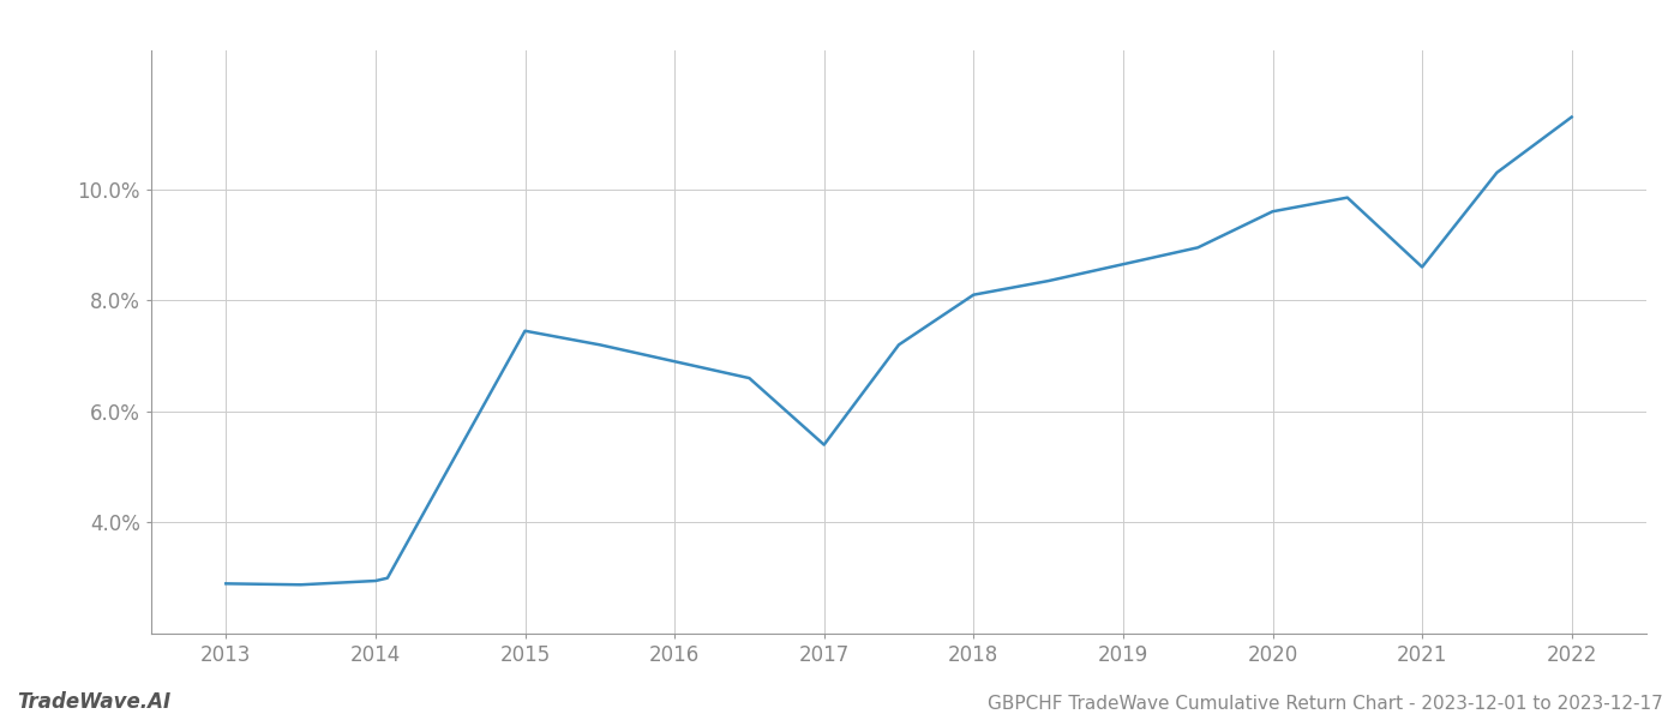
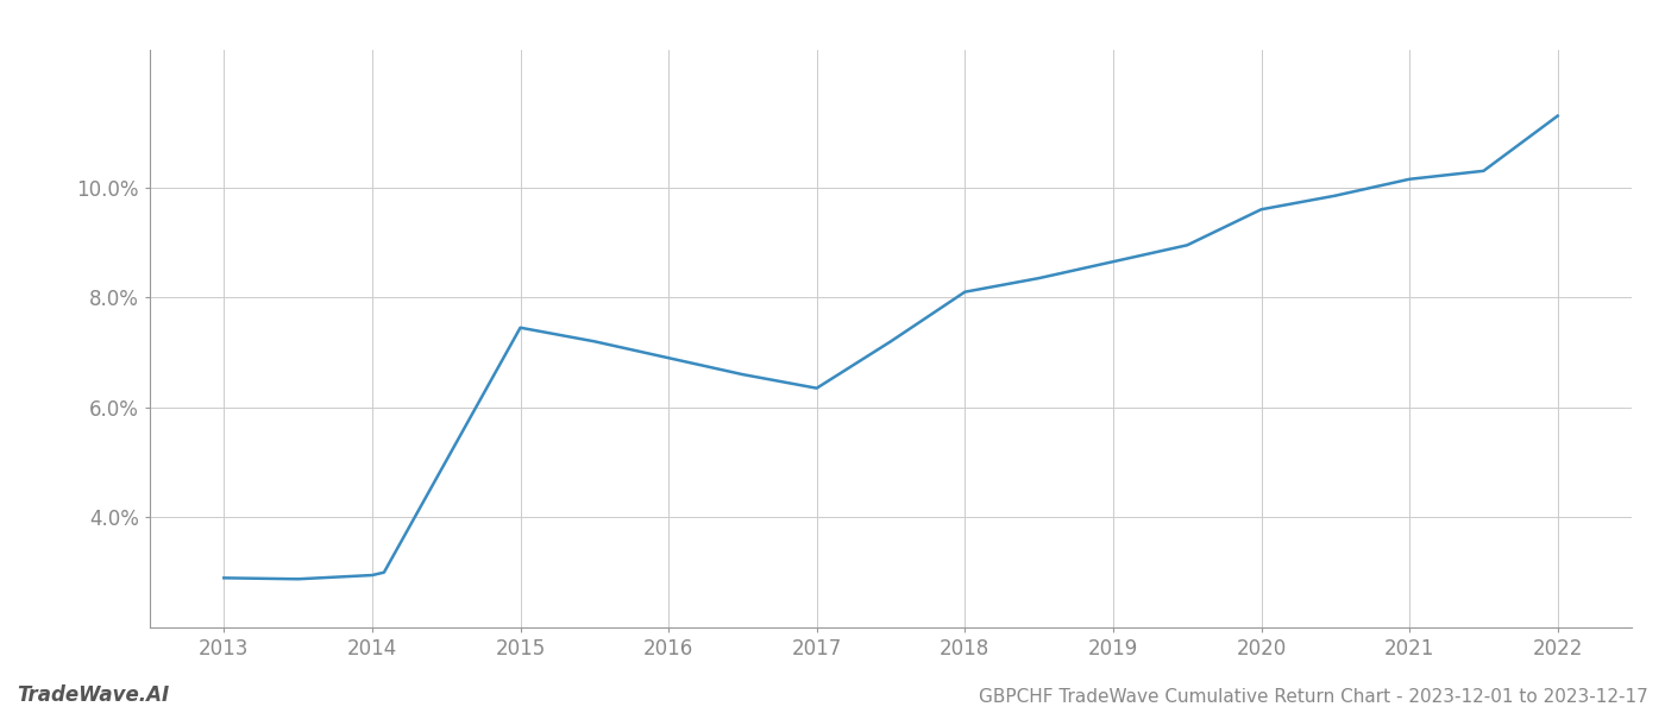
2017: 5.40% -> 6.35%
2021: 8.60% -> 10.15%
